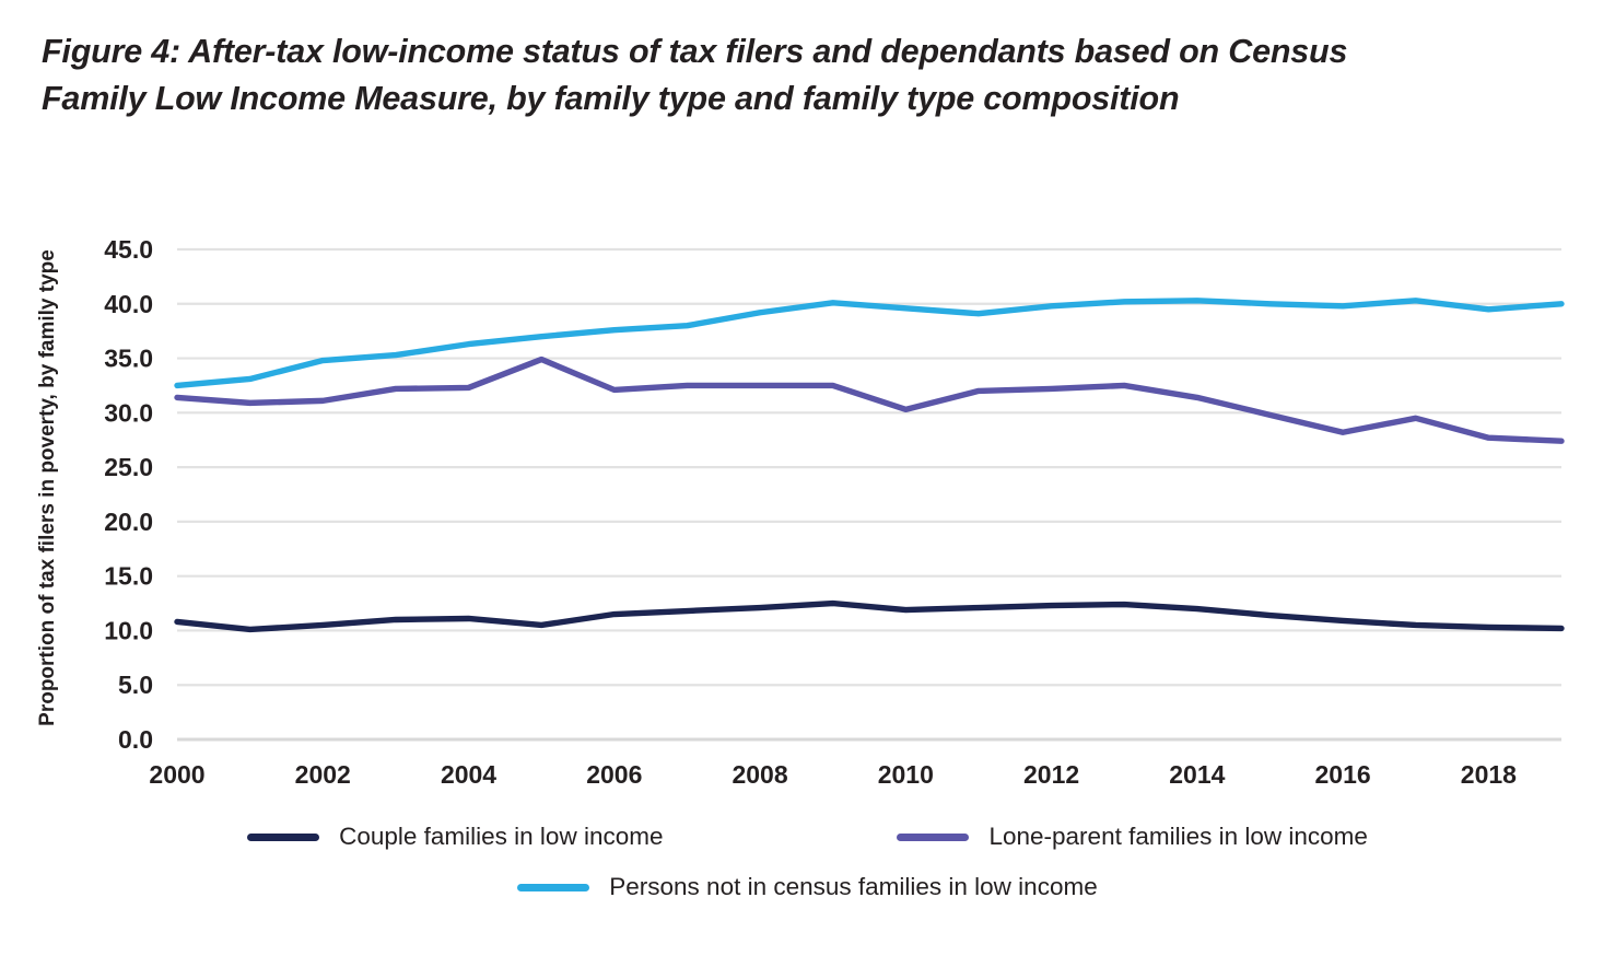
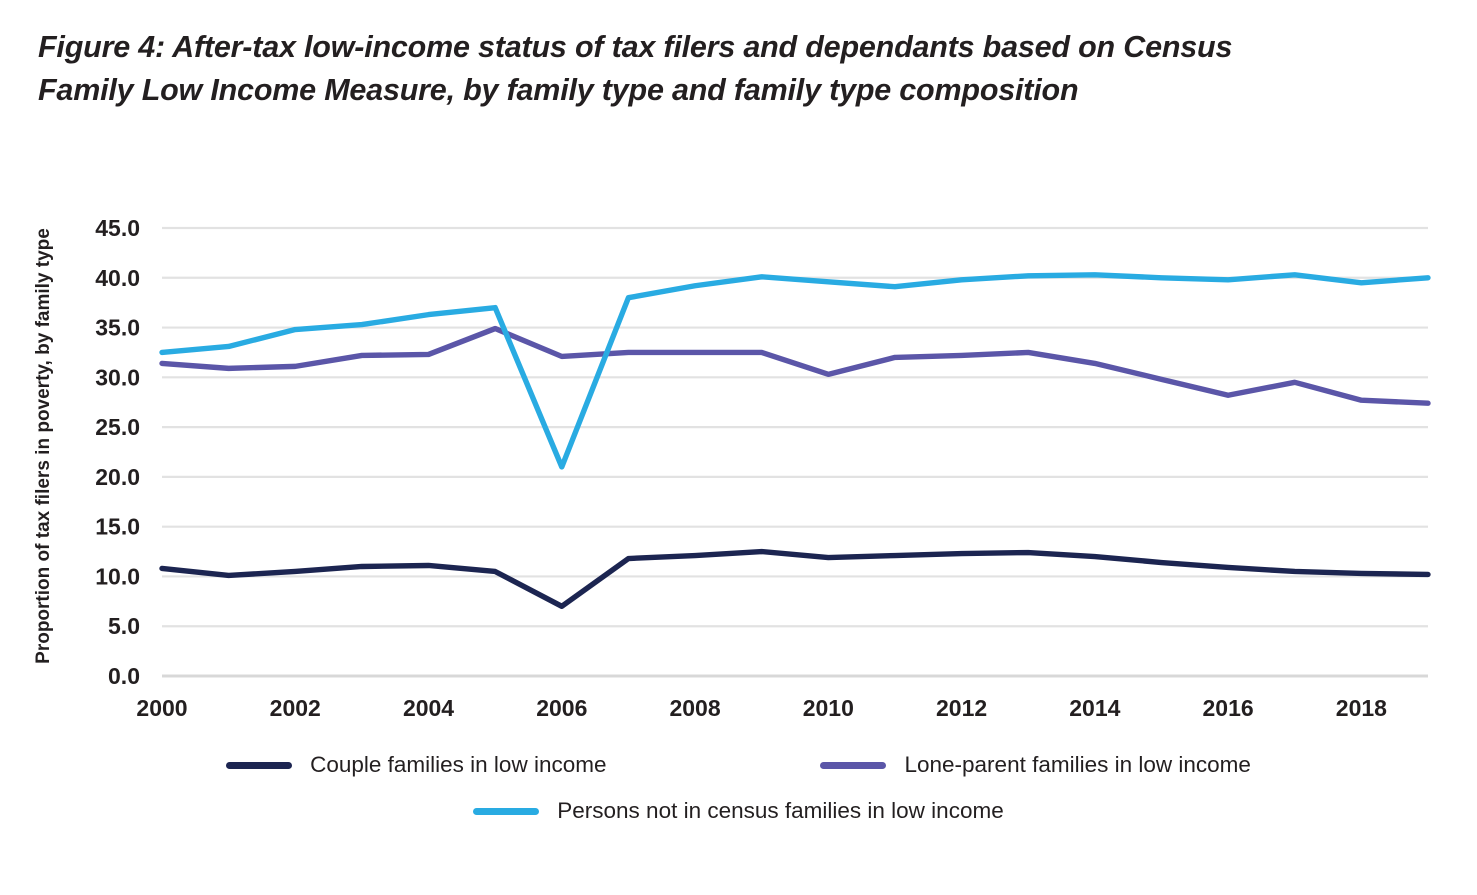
Couple families in low income/2006: 12 -> 7
Persons not in census families in low income/2006: 38 -> 21
